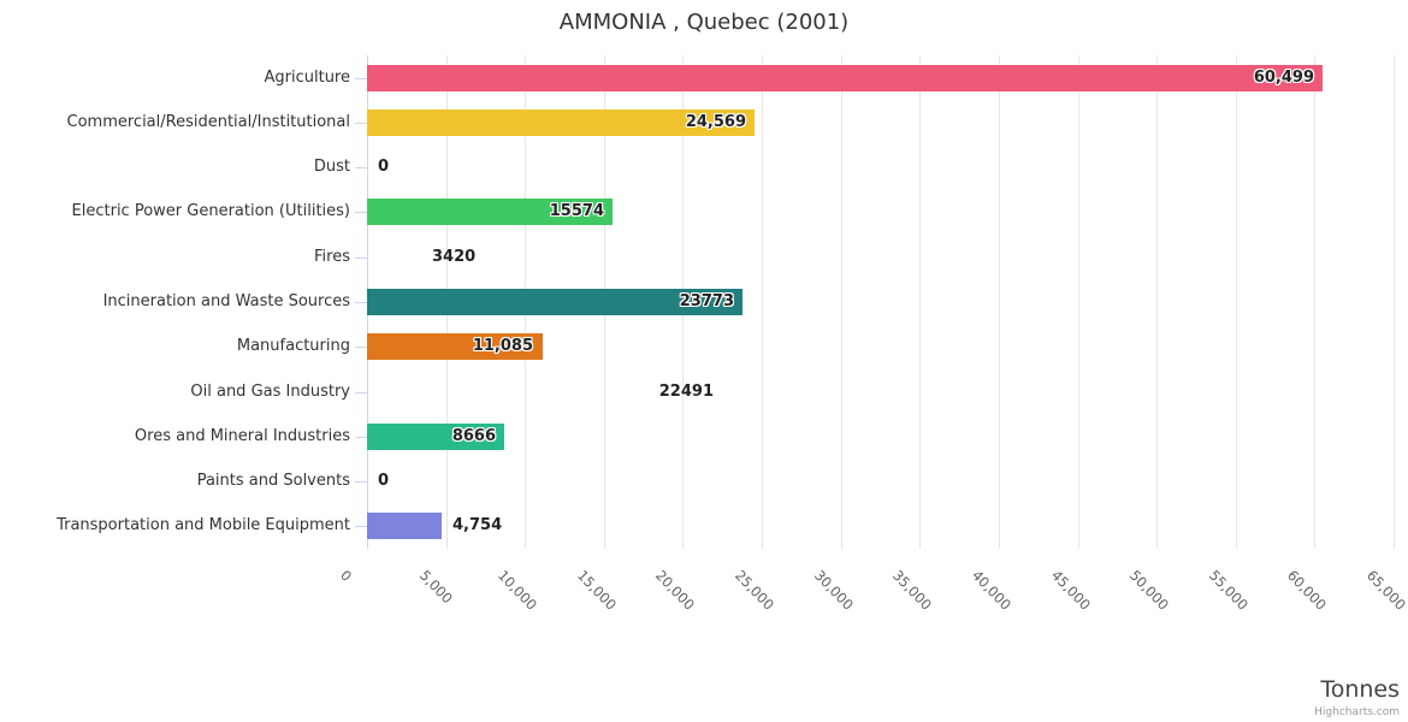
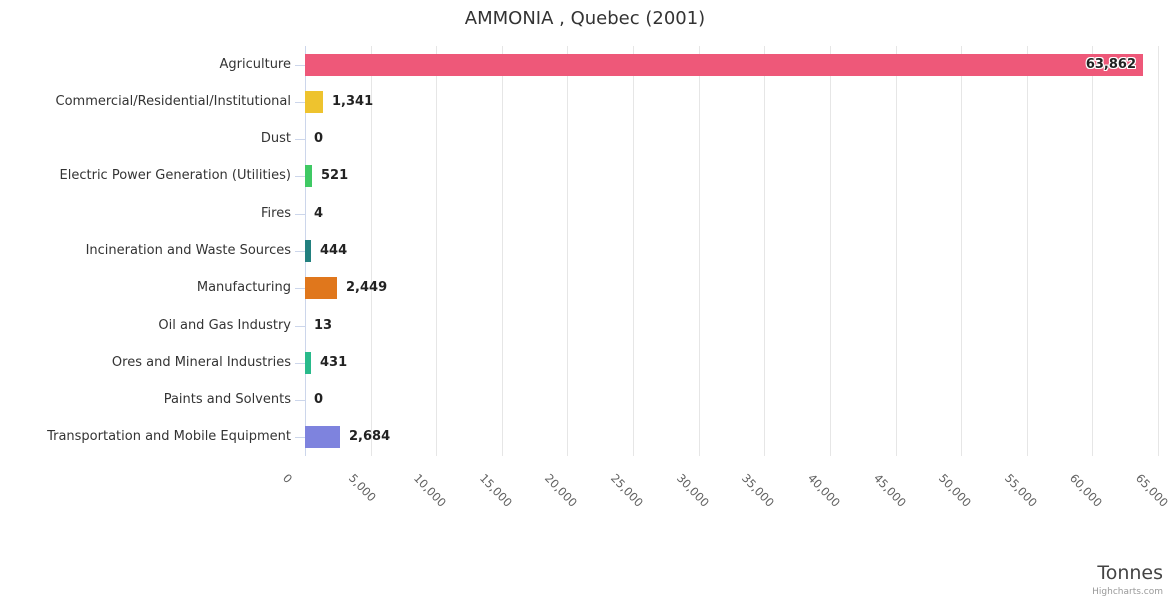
Agriculture: 60,499 -> 63,862
Commercial/Residential/Institutional: 24,569 -> 1,341
Electric Power Generation (Utilities): 15574 -> 521
Fires: 3420 -> 4
Incineration and Waste Sources: 23773 -> 444
Manufacturing: 11,085 -> 2,449
Oil and Gas Industry: 22491 -> 13
Ores and Mineral Industries: 8666 -> 431
Transportation and Mobile Equipment: 4,754 -> 2,684
